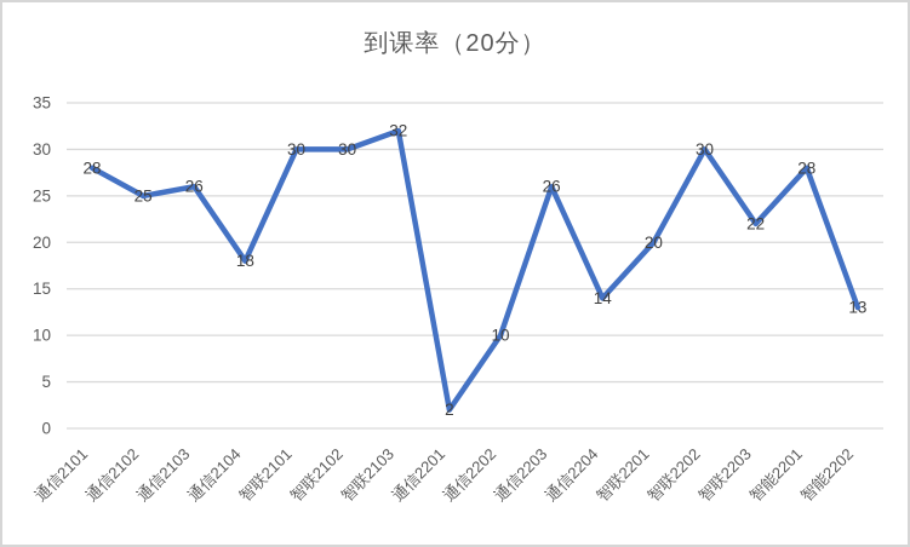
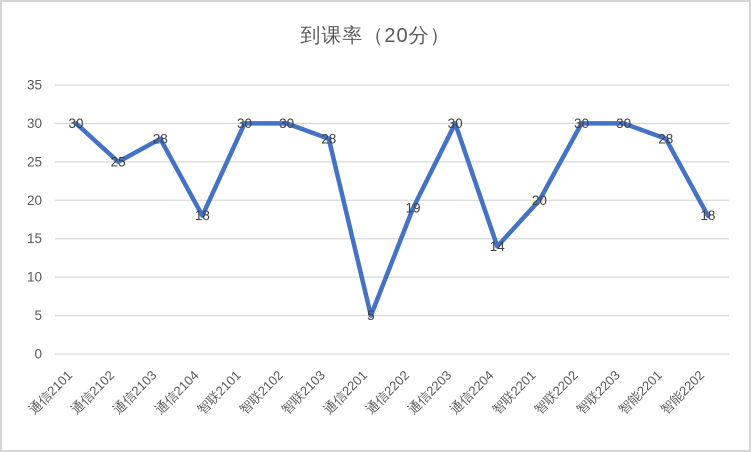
通信2101: 28 -> 30
通信2103: 26 -> 28
智联2103: 32 -> 28
通信2201: 2 -> 5
通信2202: 10 -> 19
通信2203: 26 -> 30
智联2203: 22 -> 30
智能2202: 13 -> 18
